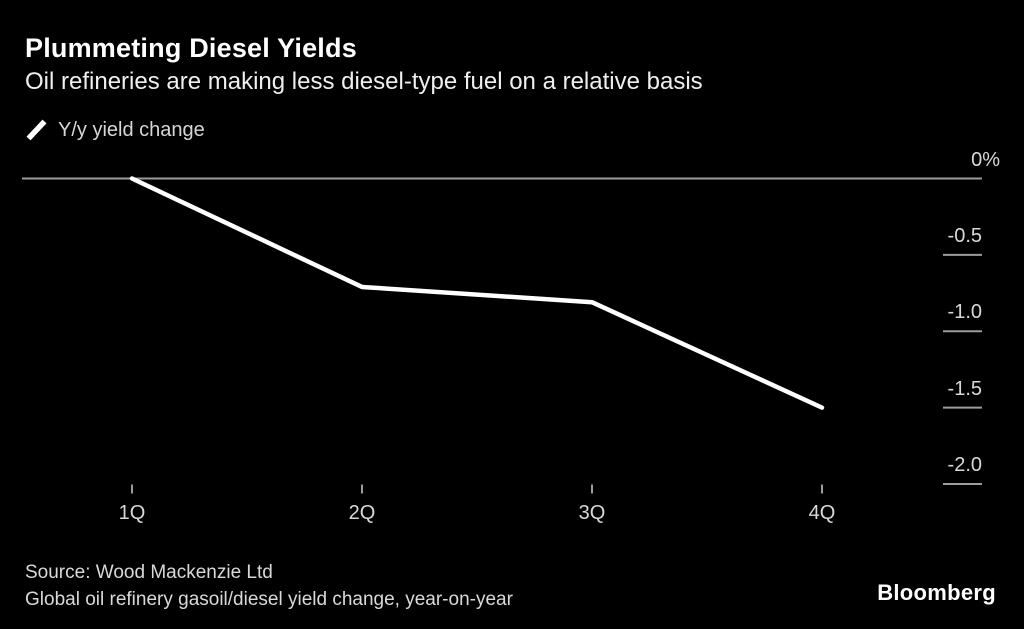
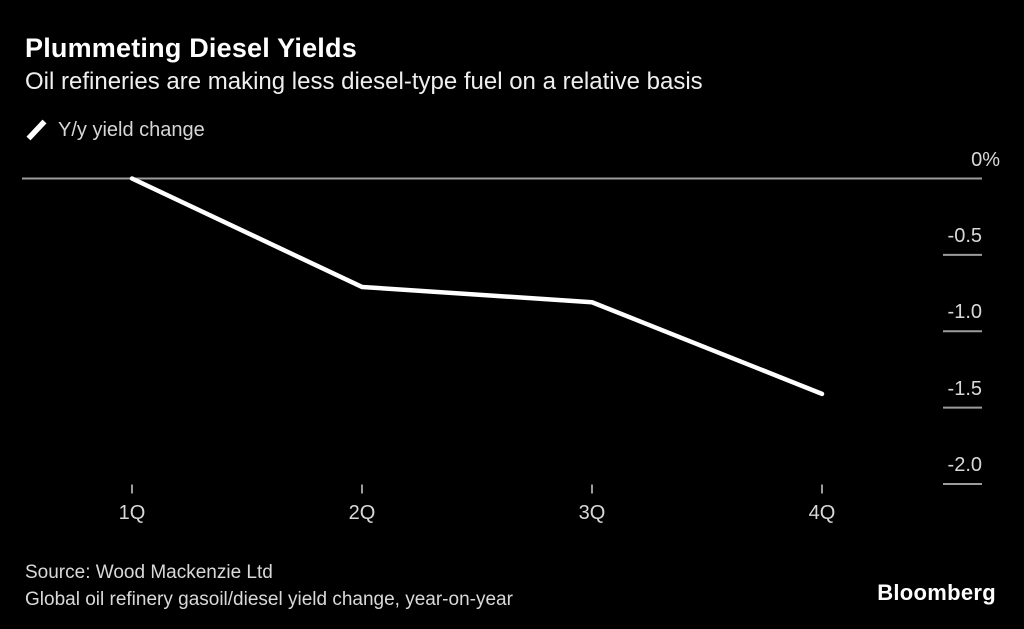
4Q: -1.50 -> -1.41
